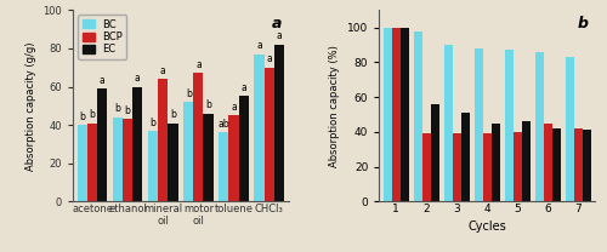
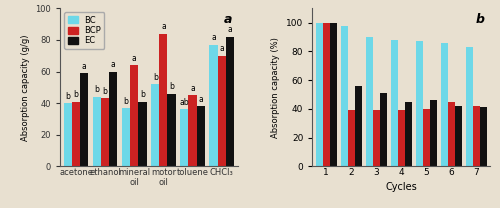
BCP/motor oil: 67 -> 84
EC/toluene: 55 -> 38
